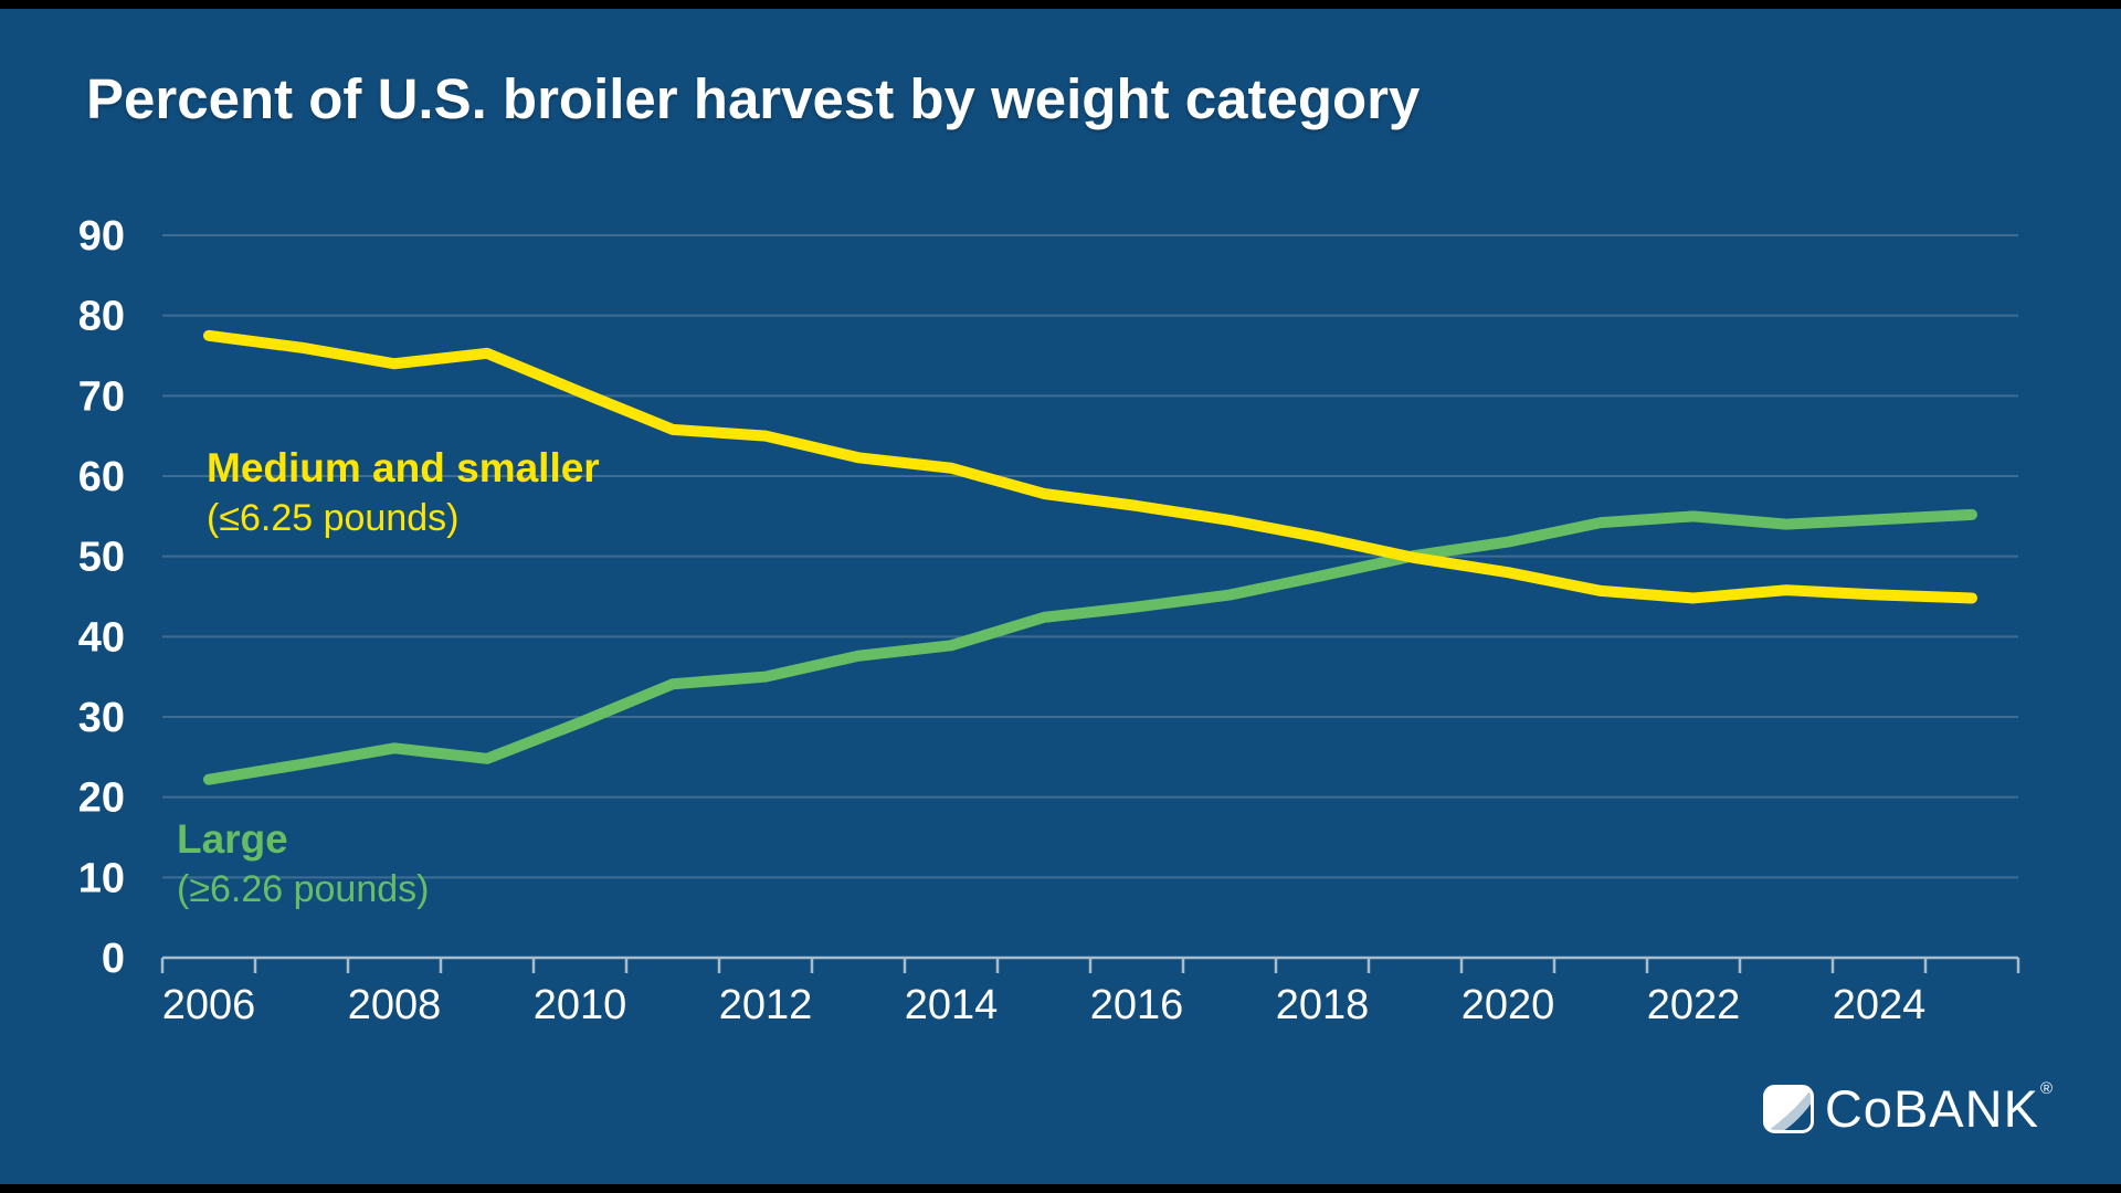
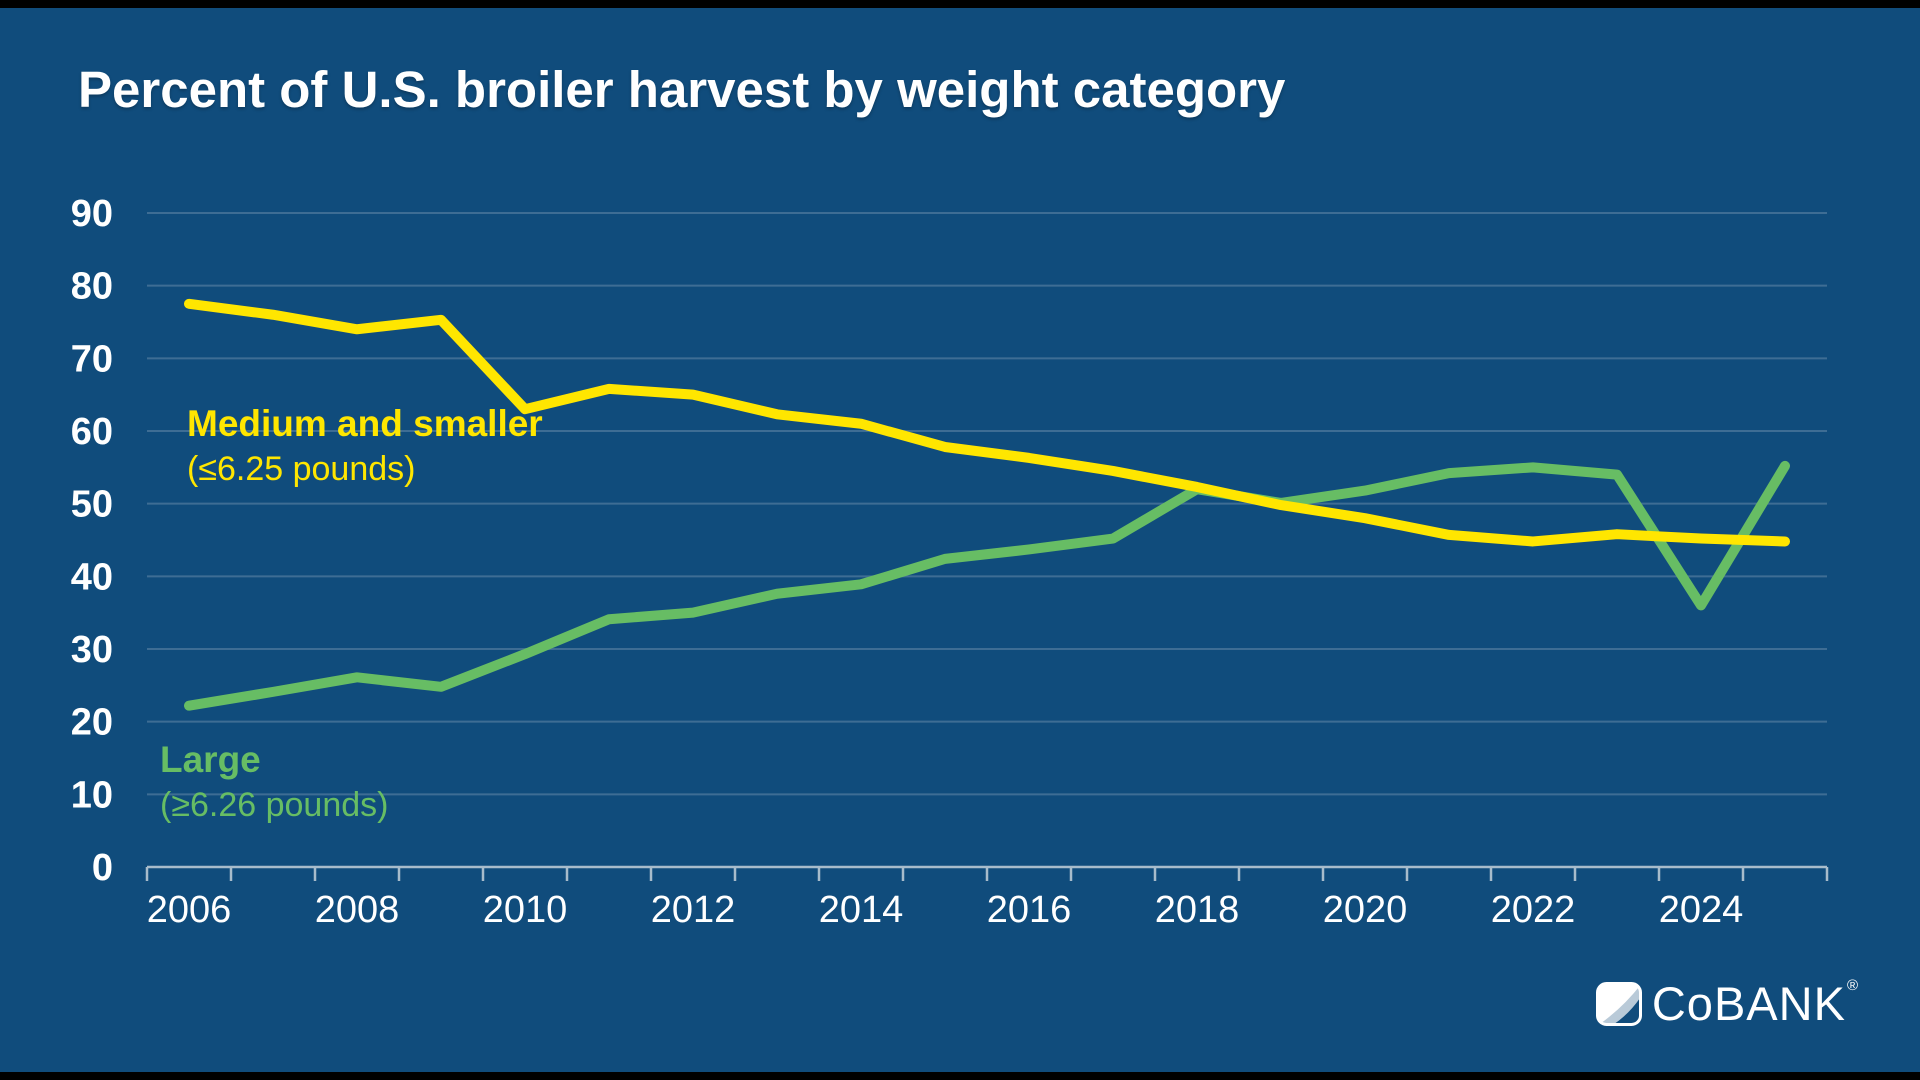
Medium and smaller/2010: 70 -> 63
Large/2018: 48 -> 52
Large/2024: 55 -> 36
